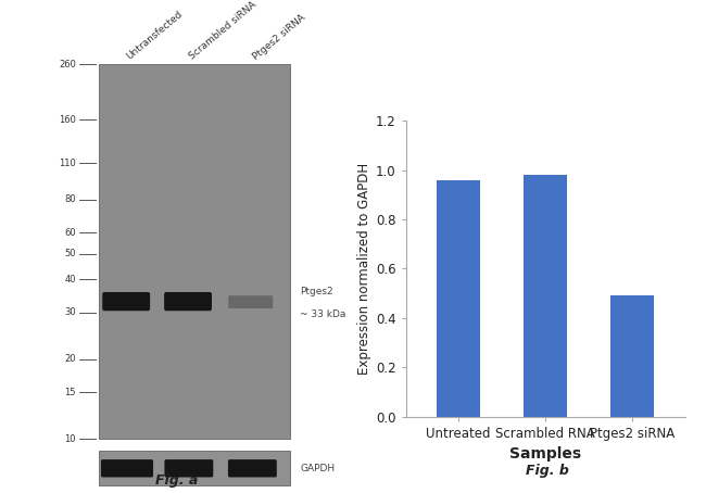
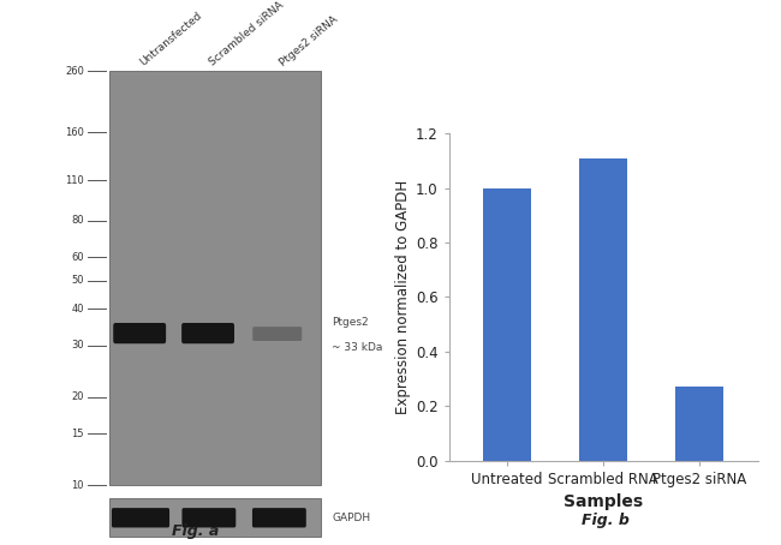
Untreated: 0.96 -> 1.00
Scrambled RNA: 0.98 -> 1.11
Ptges2 siRNA: 0.49 -> 0.27
